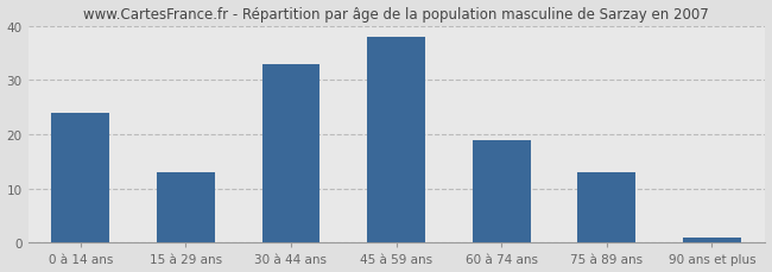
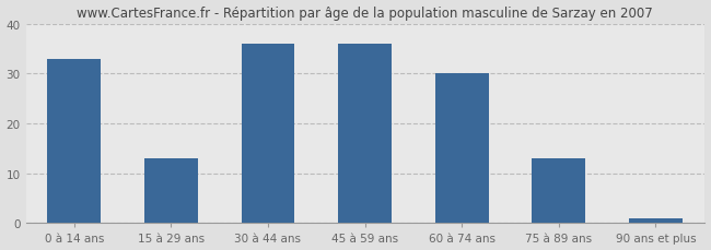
0 à 14 ans: 24 -> 33
30 à 44 ans: 33 -> 36
45 à 59 ans: 38 -> 36
60 à 74 ans: 19 -> 30
